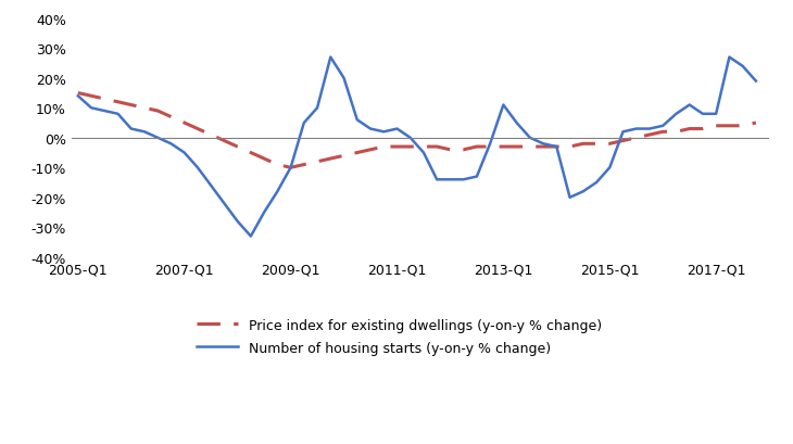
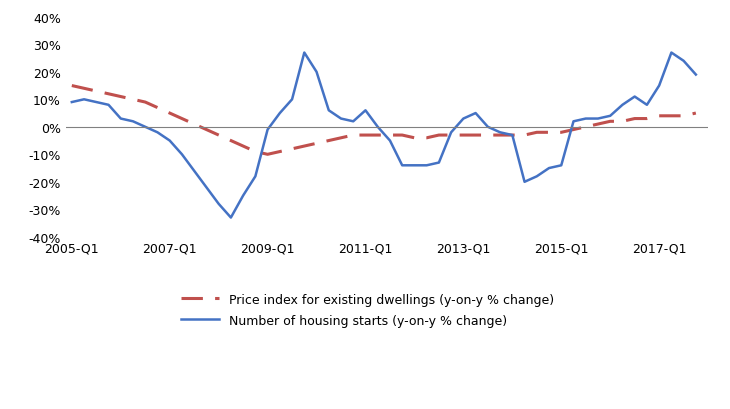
Number of housing starts (y-on-y % change)/2005-Q1: 14% -> 9%
Number of housing starts (y-on-y % change)/2009-Q1: -10% -> -1%
Number of housing starts (y-on-y % change)/2011-Q1: 3% -> 6%
Number of housing starts (y-on-y % change)/2013-Q1: 11% -> 3%
Number of housing starts (y-on-y % change)/2015-Q1: -10% -> -14%
Number of housing starts (y-on-y % change)/2017-Q1: 8% -> 15%
